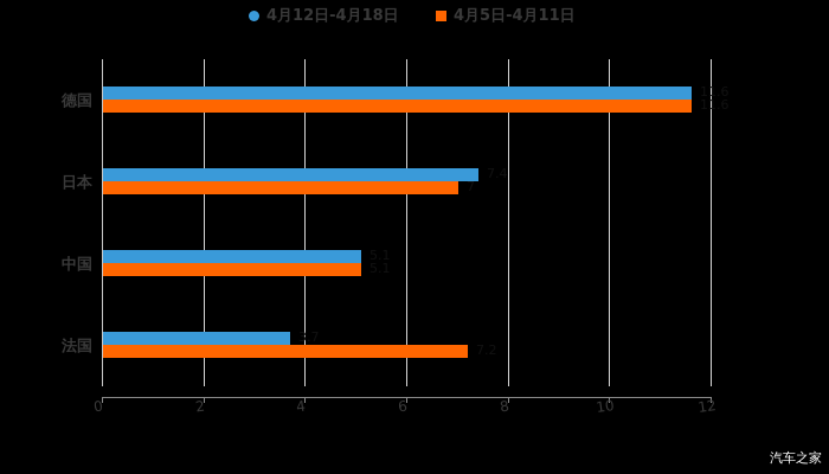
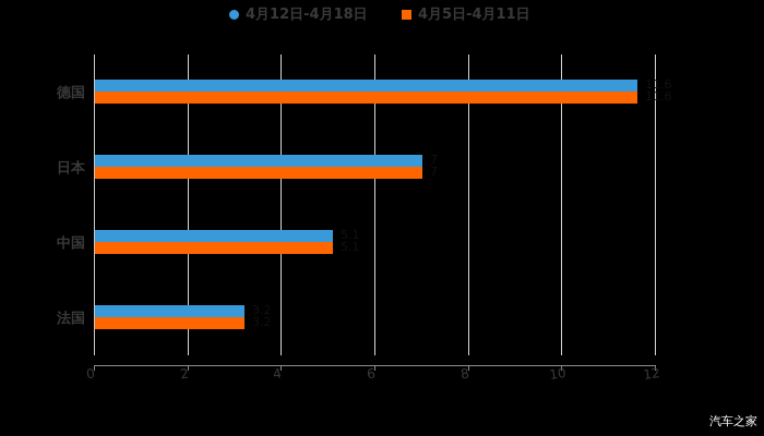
4月12日-4月18日/日本: 7.4 -> 7
4月12日-4月18日/法国: 3.7 -> 3.2
4月5日-4月11日/法国: 7.2 -> 3.2
